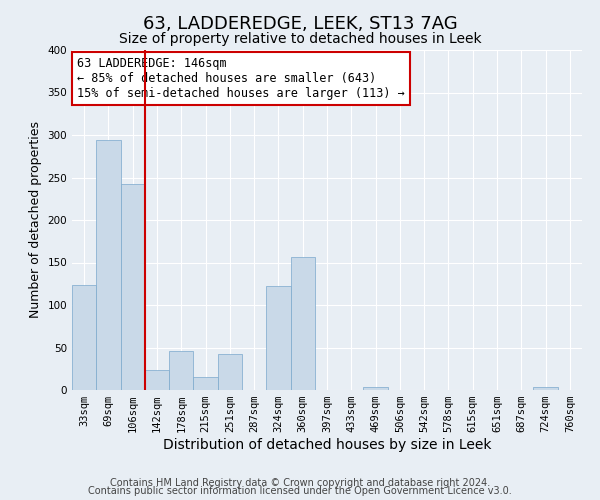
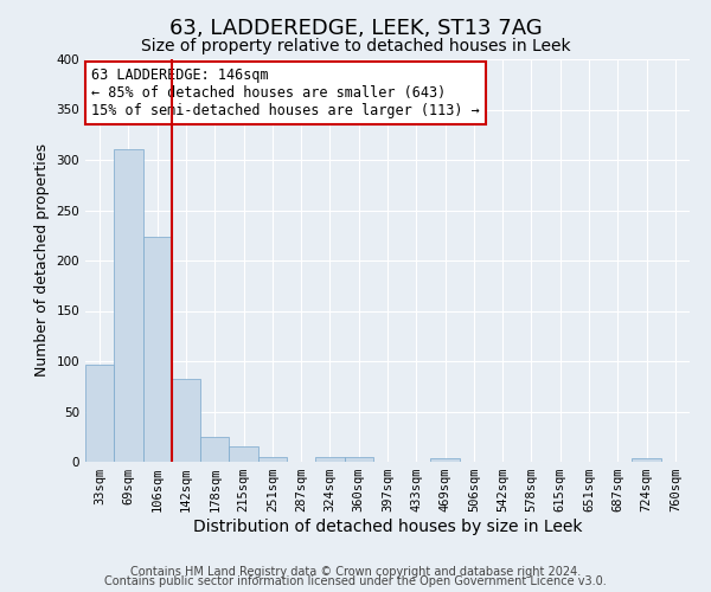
33sqm: 124 -> 97
69sqm: 294 -> 311
106sqm: 242 -> 224
142sqm: 24 -> 82
178sqm: 46 -> 25
251sqm: 42 -> 5
324sqm: 122 -> 5
360sqm: 156 -> 5
